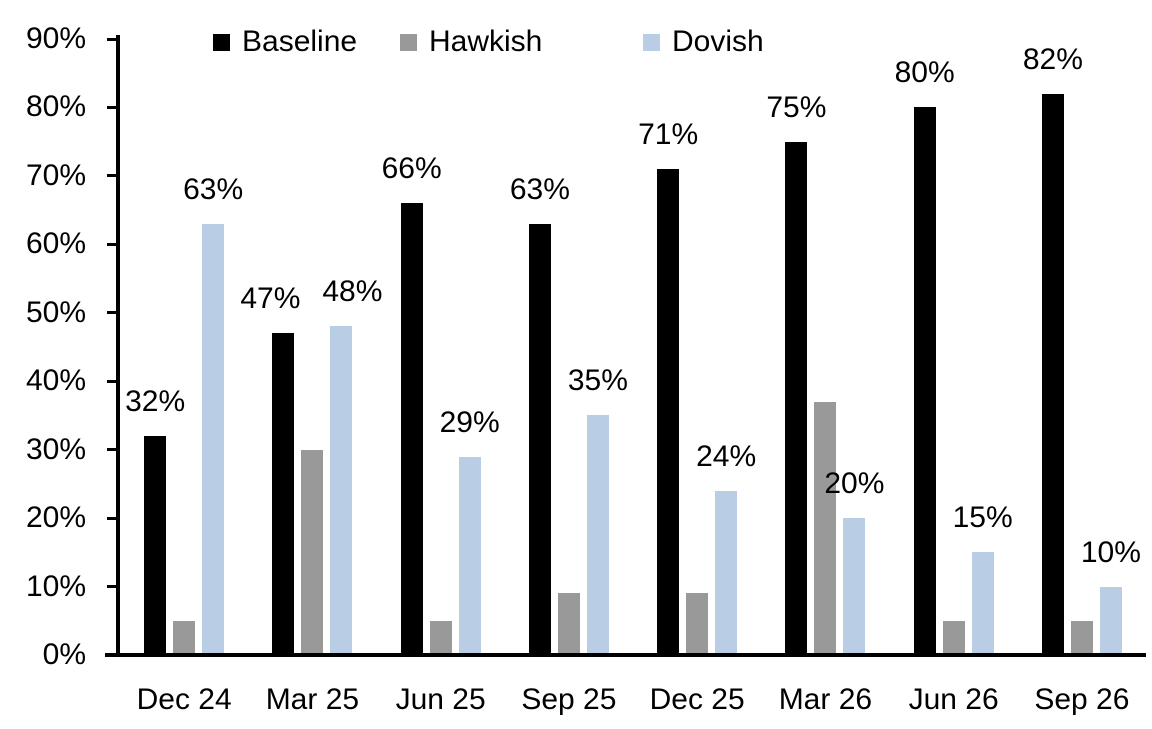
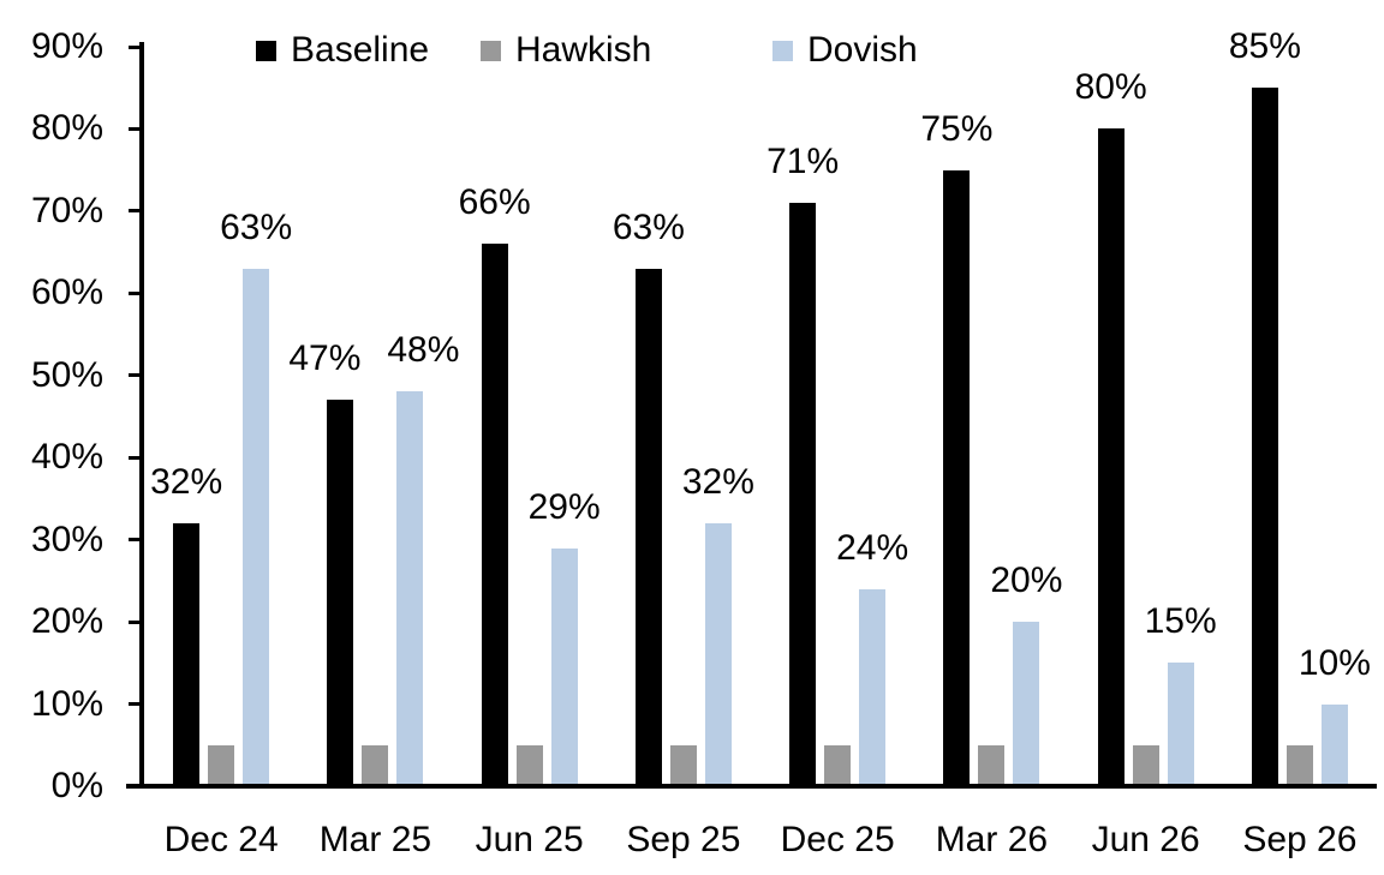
Hawkish/Mar 25: 30% -> 5%
Hawkish/Sep 25: 9% -> 5%
Dovish/Sep 25: 35% -> 32%
Hawkish/Dec 25: 9% -> 5%
Hawkish/Mar 26: 37% -> 5%
Baseline/Sep 26: 82% -> 85%
